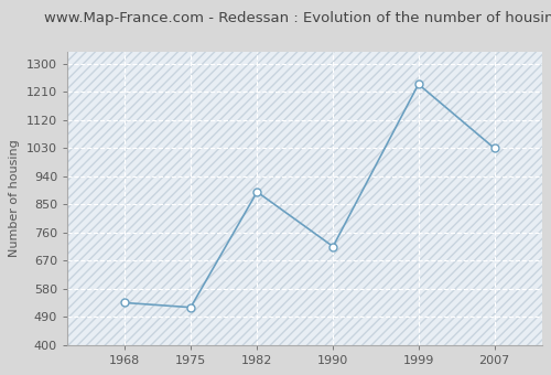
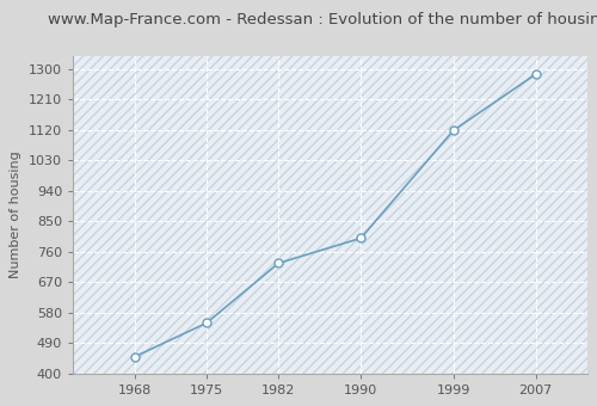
1968: 535 -> 449
1975: 520 -> 549
1982: 890 -> 726
1990: 715 -> 800
1999: 1235 -> 1119
2007: 1030 -> 1285
